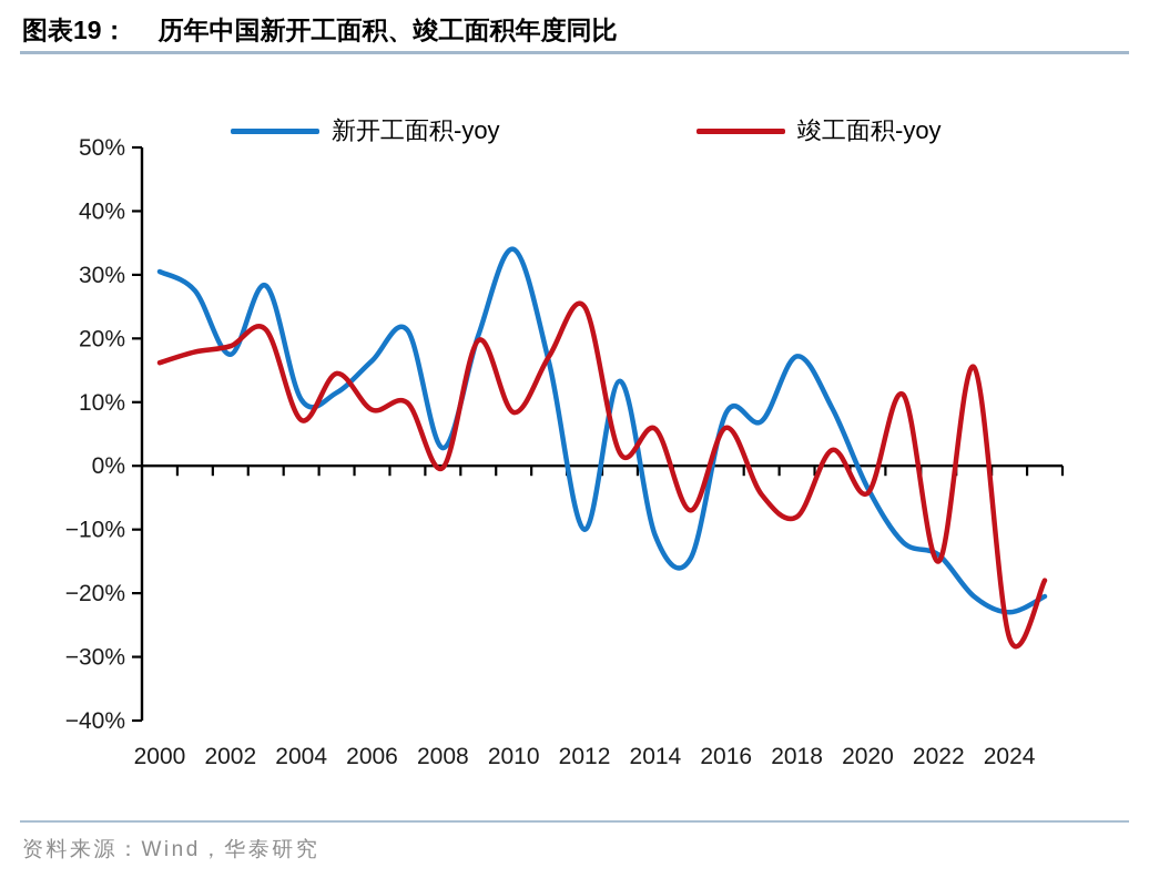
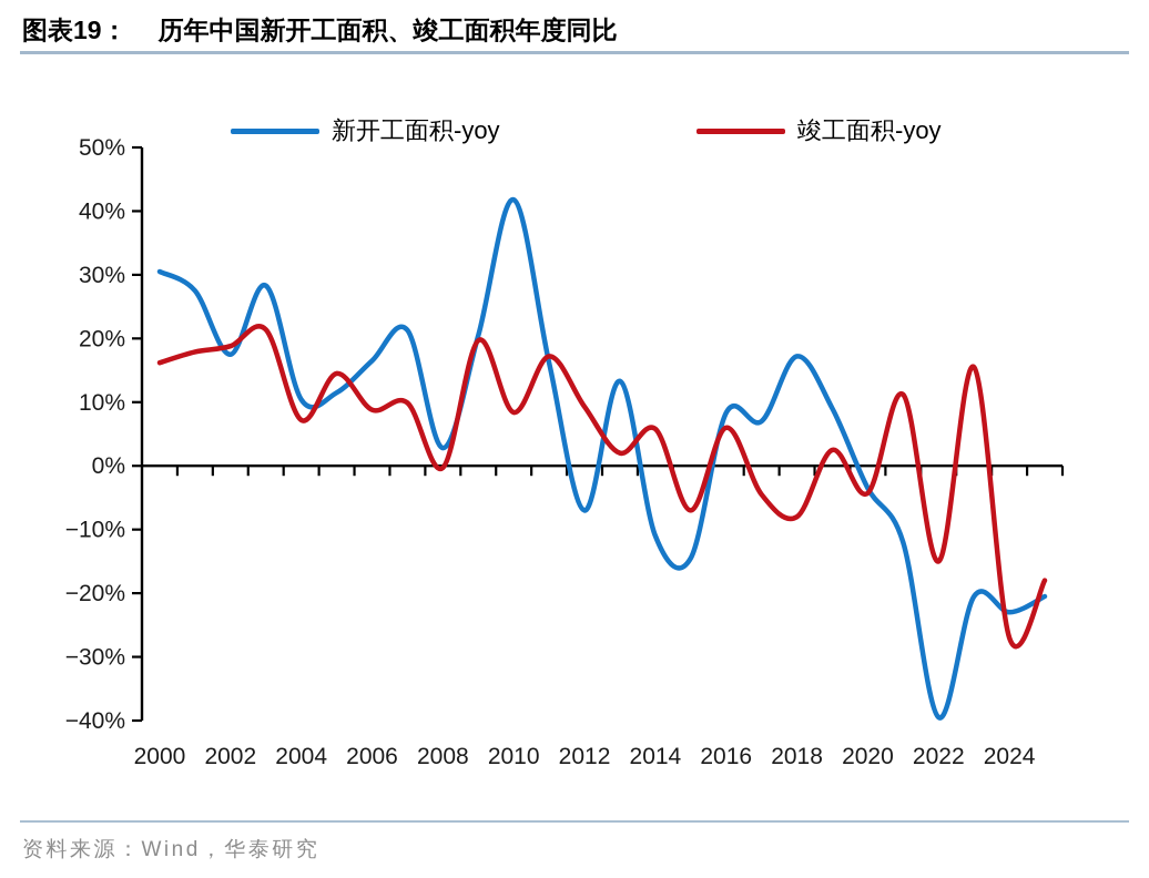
新开工面积-yoy/2010: 34% -> 42%
新开工面积-yoy/2012: -10% -> -7%
竣工面积-yoy/2012: 25% -> 9%
新开工面积-yoy/2022: -14% -> -40%
